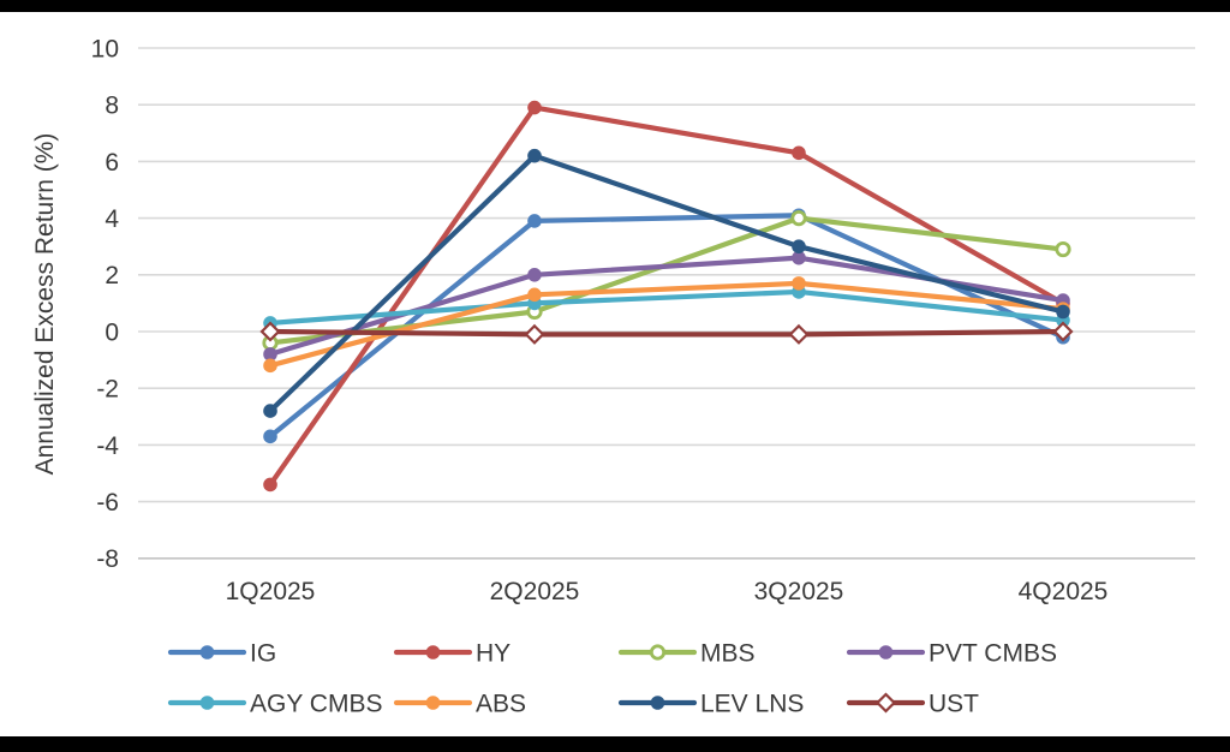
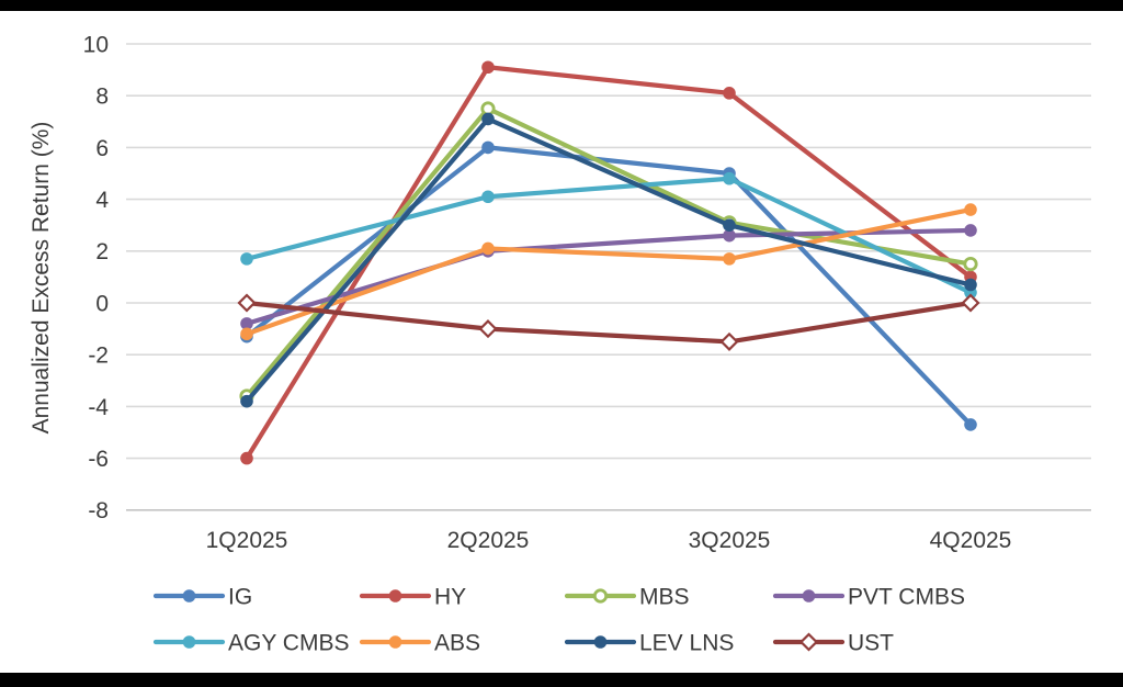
IG/1Q2025: -3.7 -> -1.3
HY/1Q2025: -5.4 -> -6.0
MBS/1Q2025: -0.4 -> -3.6
AGY CMBS/1Q2025: 0.3 -> 1.7
LEV LNS/1Q2025: -2.8 -> -3.8
IG/2Q2025: 3.9 -> 6.0
HY/2Q2025: 7.9 -> 9.1
MBS/2Q2025: 0.7 -> 7.5
AGY CMBS/2Q2025: 1.0 -> 4.1
ABS/2Q2025: 1.3 -> 2.1
LEV LNS/2Q2025: 6.2 -> 7.1
UST/2Q2025: -0.1 -> -1.0
IG/3Q2025: 4.1 -> 5.0
HY/3Q2025: 6.3 -> 8.1
MBS/3Q2025: 4.0 -> 3.1
AGY CMBS/3Q2025: 1.4 -> 4.8
UST/3Q2025: -0.1 -> -1.5
IG/4Q2025: -0.2 -> -4.7
MBS/4Q2025: 2.9 -> 1.5
PVT CMBS/4Q2025: 1.1 -> 2.8
ABS/4Q2025: 0.8 -> 3.6
